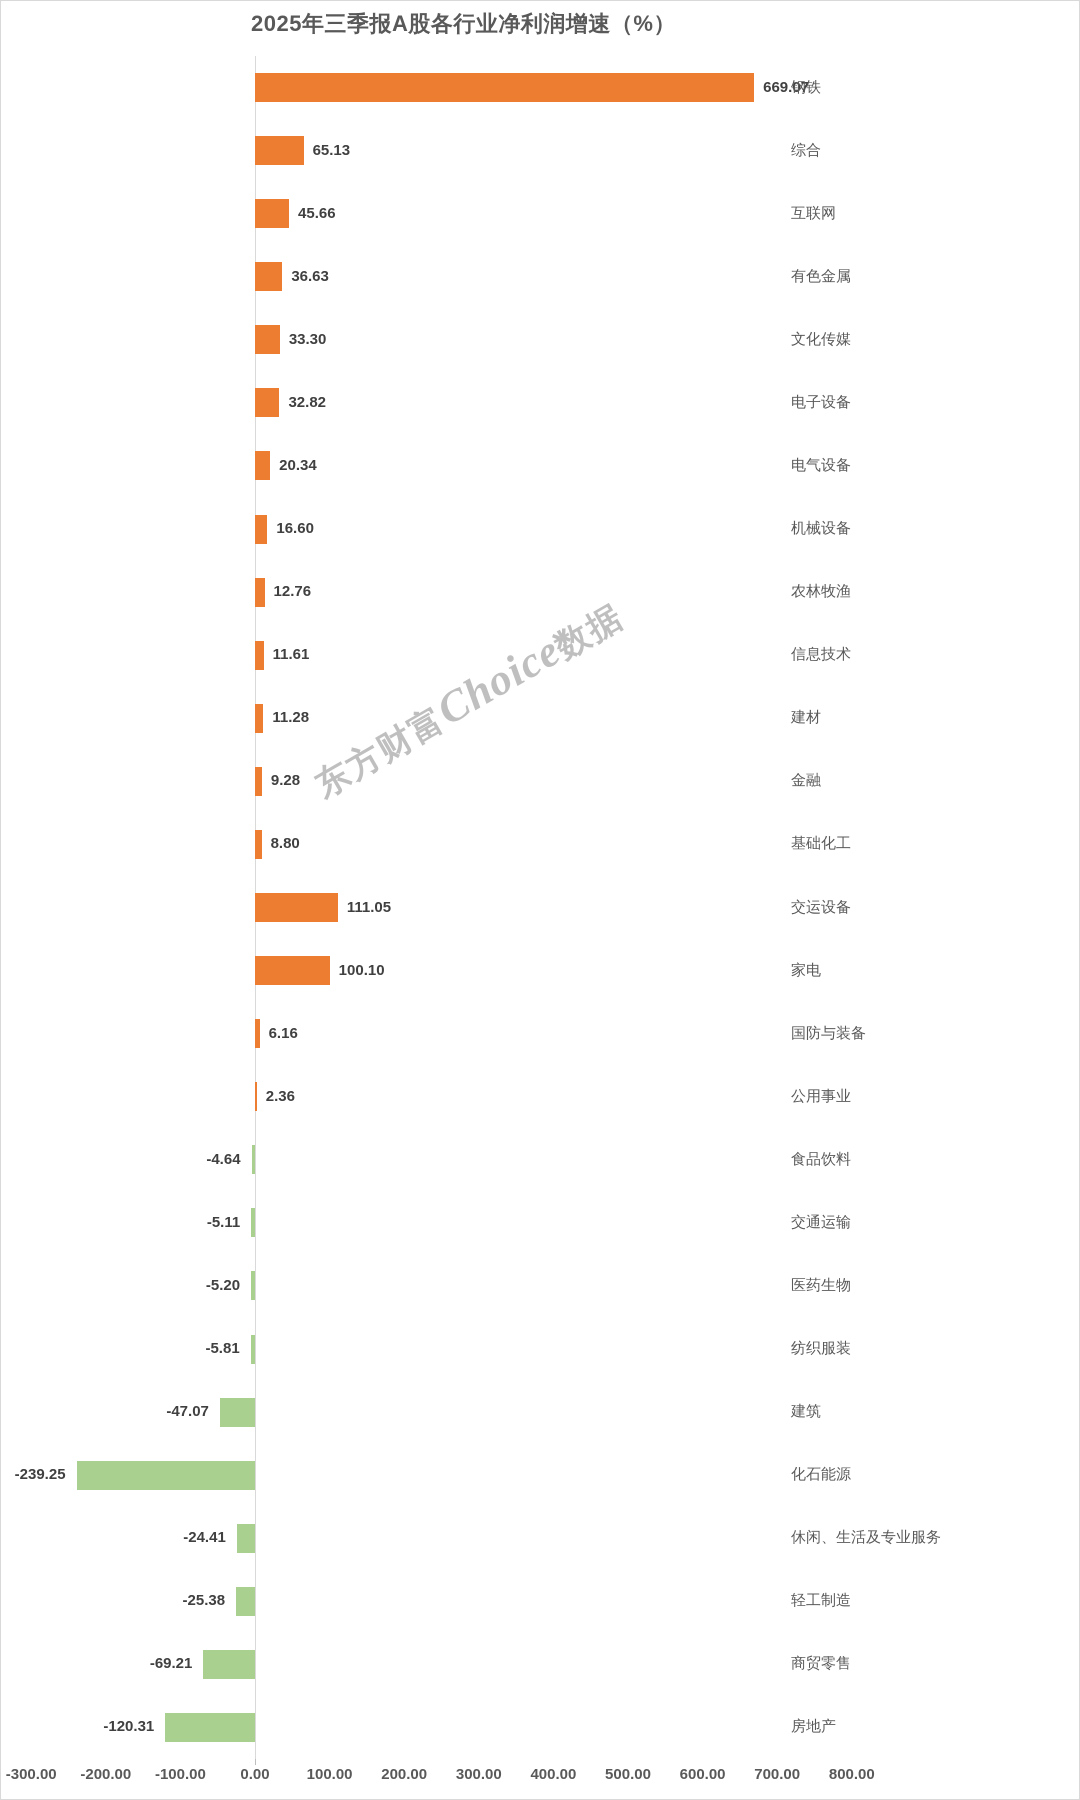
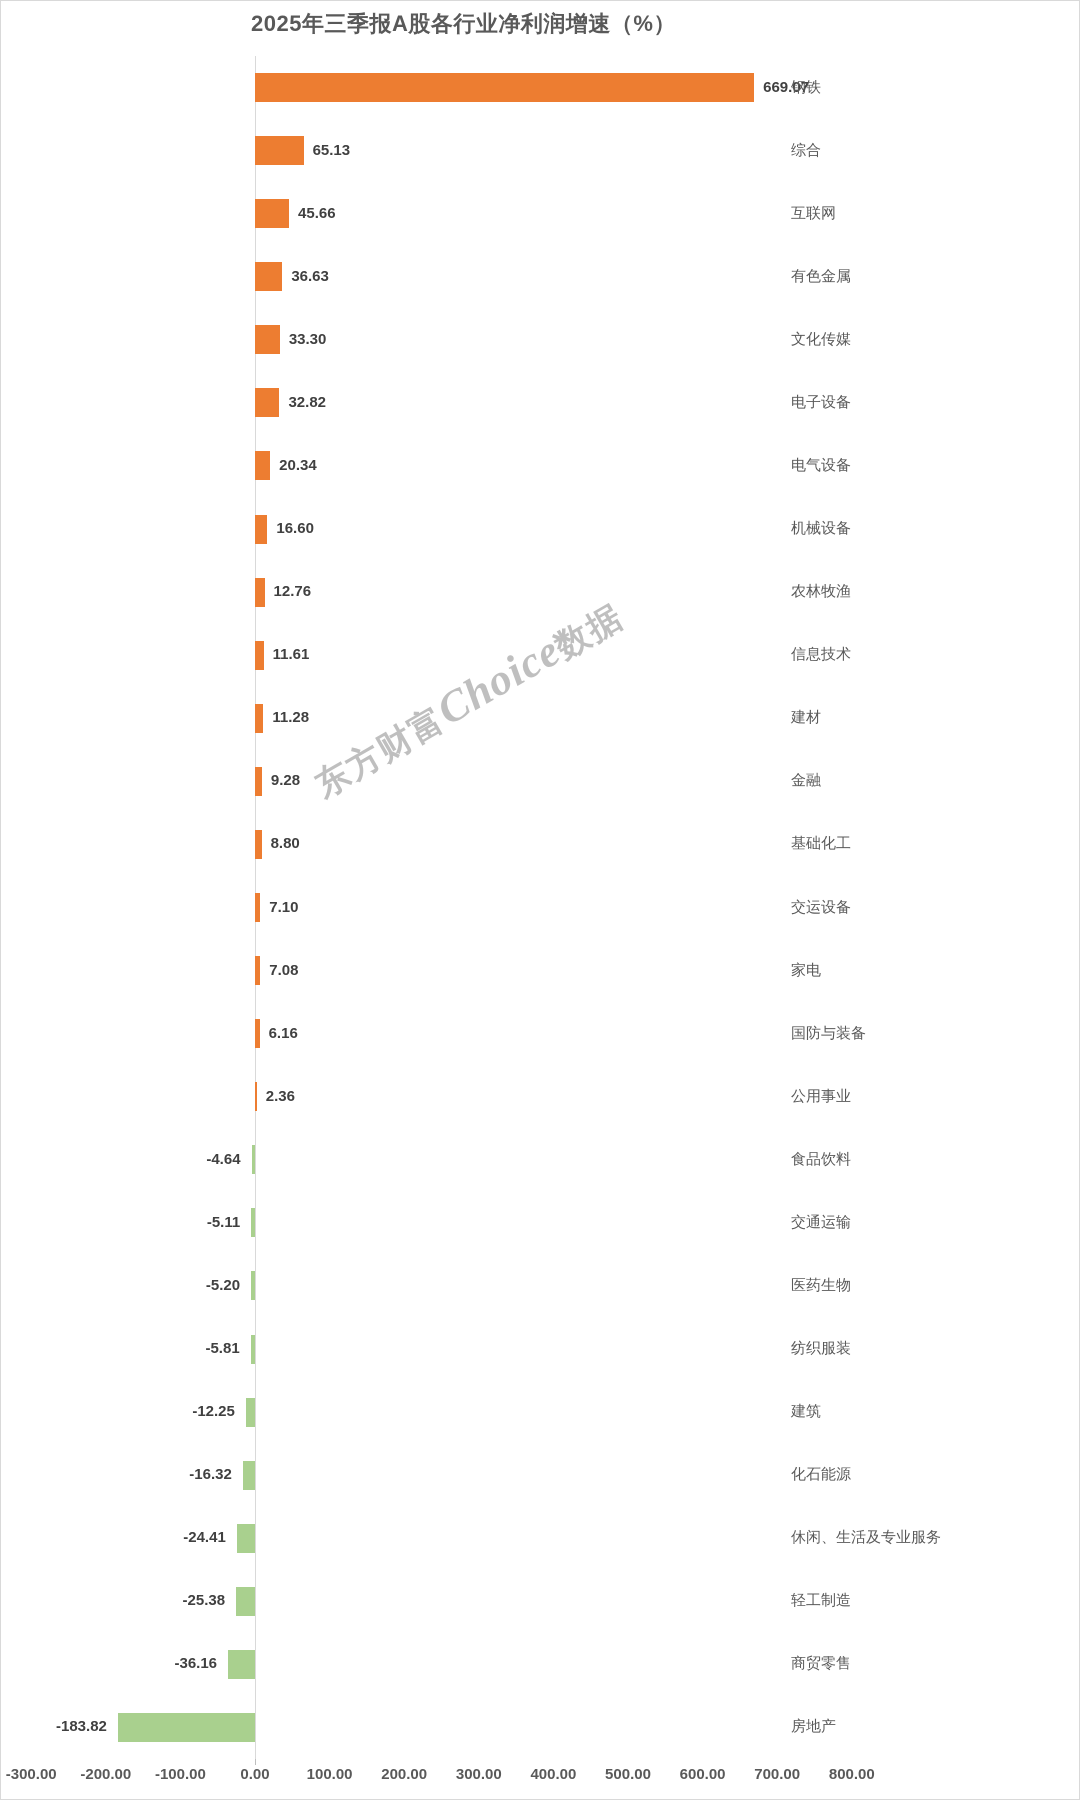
交运设备: 111.05 -> 7.10
家电: 100.10 -> 7.08
建筑: -47.07 -> -12.25
化石能源: -239.25 -> -16.32
商贸零售: -69.21 -> -36.16
房地产: -120.31 -> -183.82
